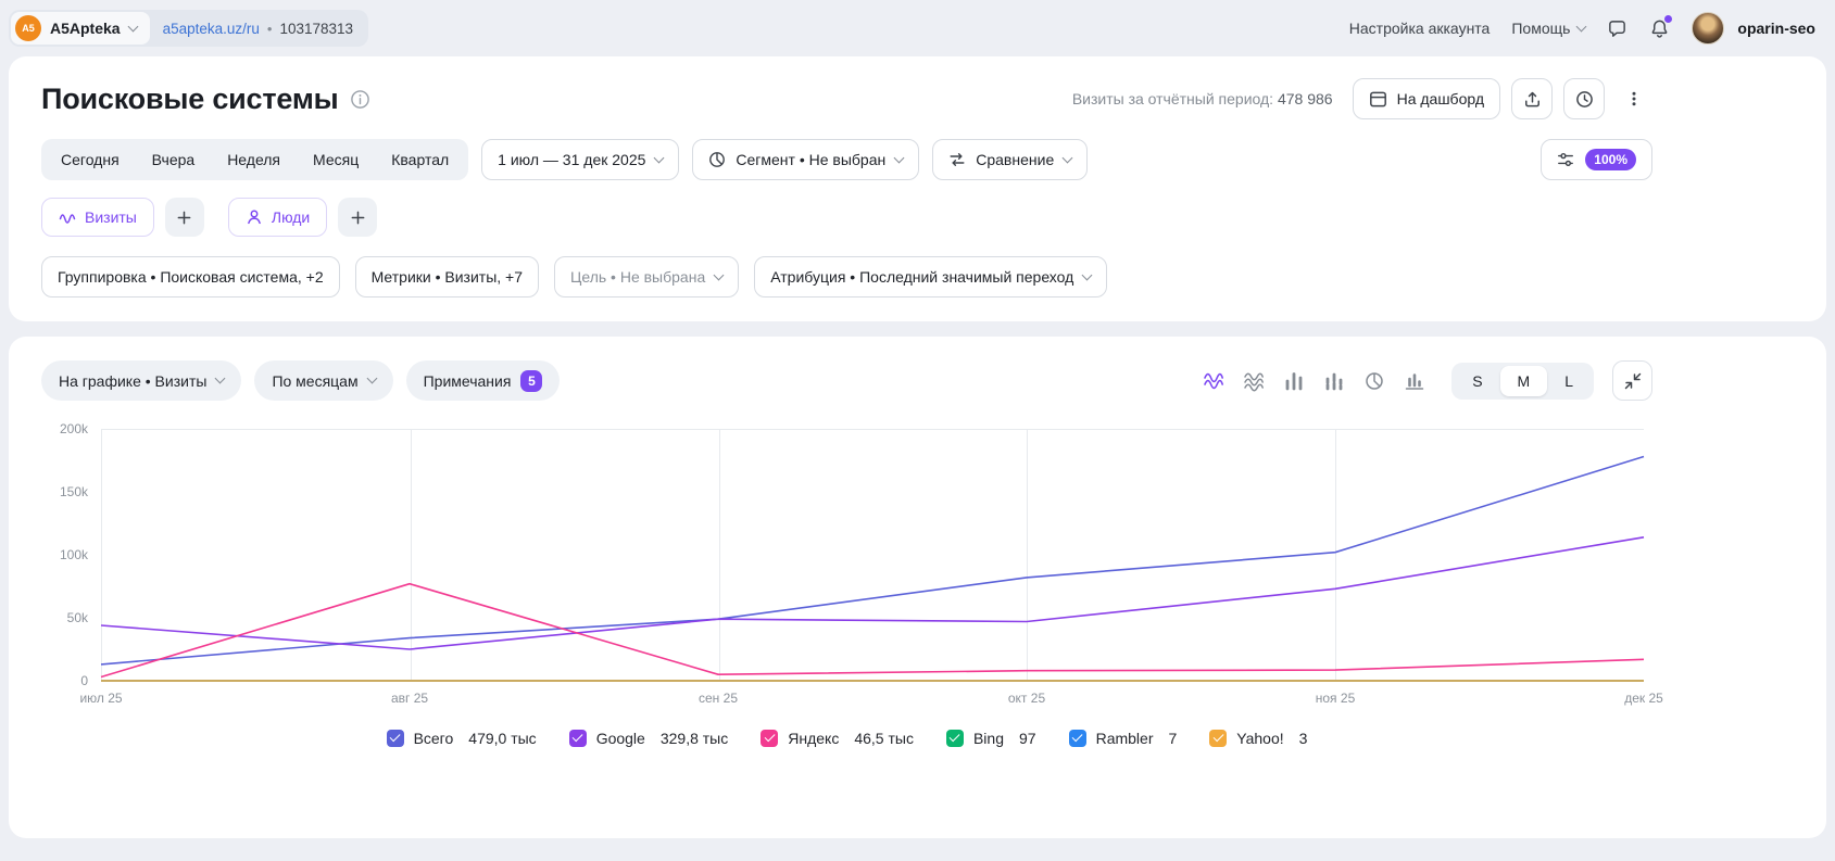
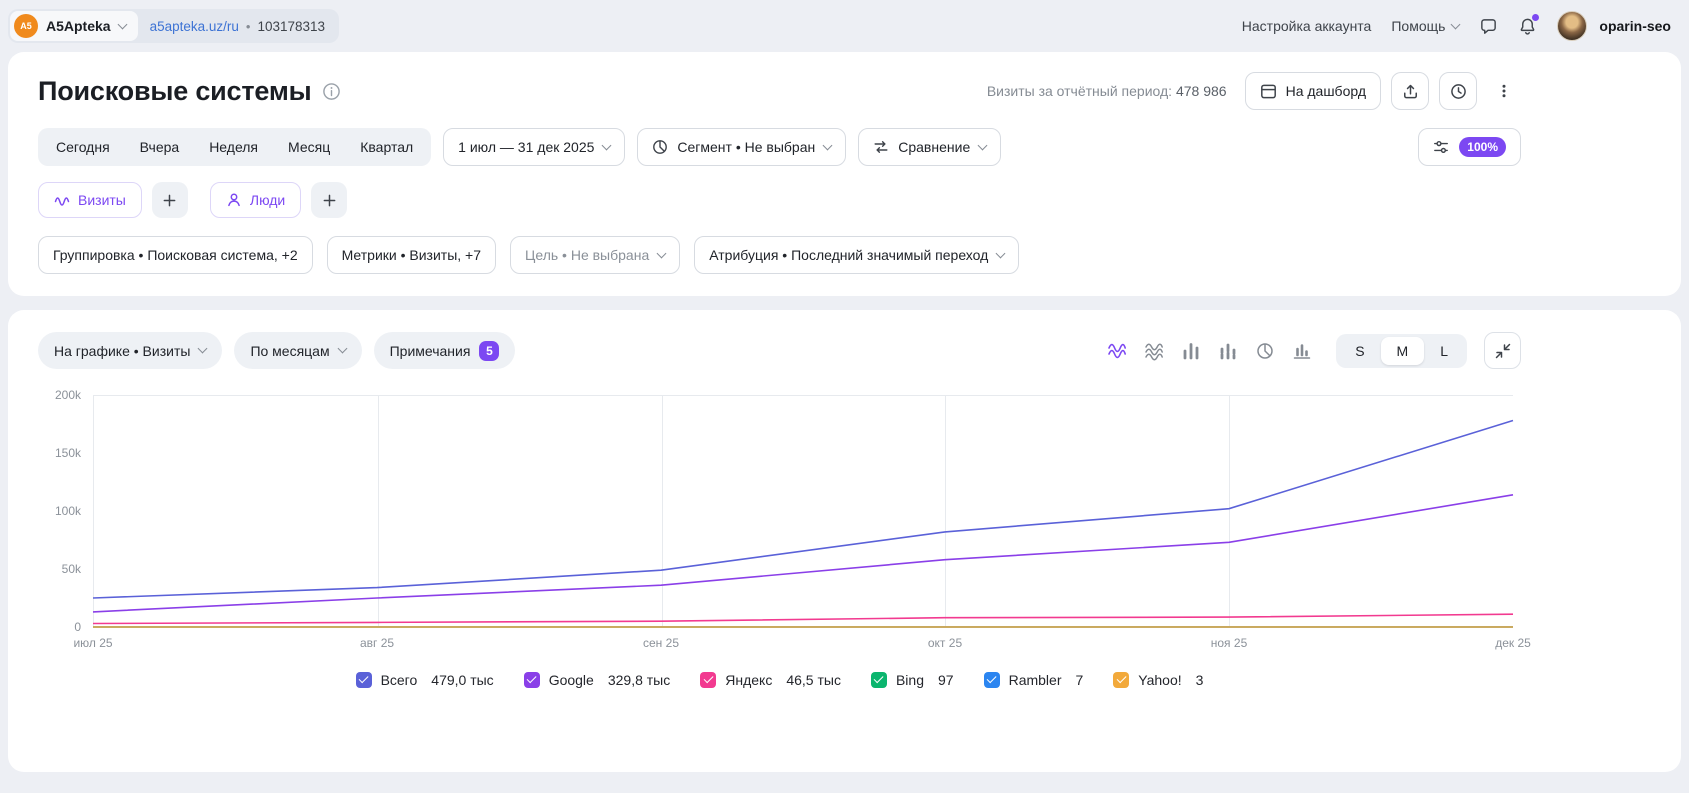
Всего/июл 25: 13k -> 25k
Google/июл 25: 44k -> 13k
Яндекс/авг 25: 77k -> 4k
Google/сен 25: 49k -> 36k
Google/окт 25: 47k -> 58k
Яндекс/дек 25: 17k -> 11k
